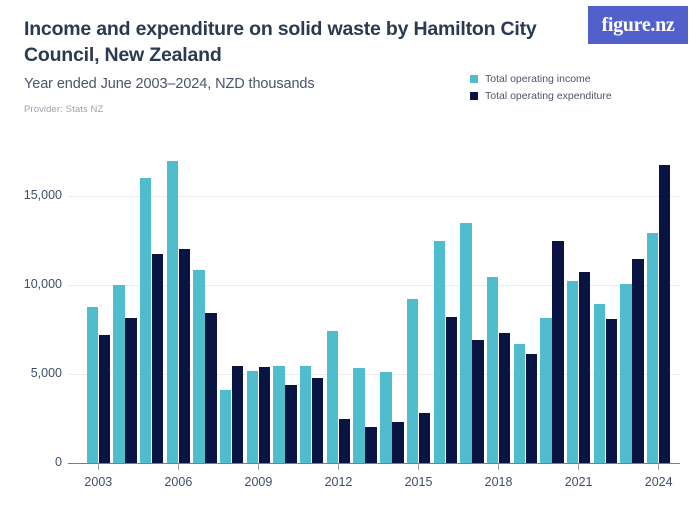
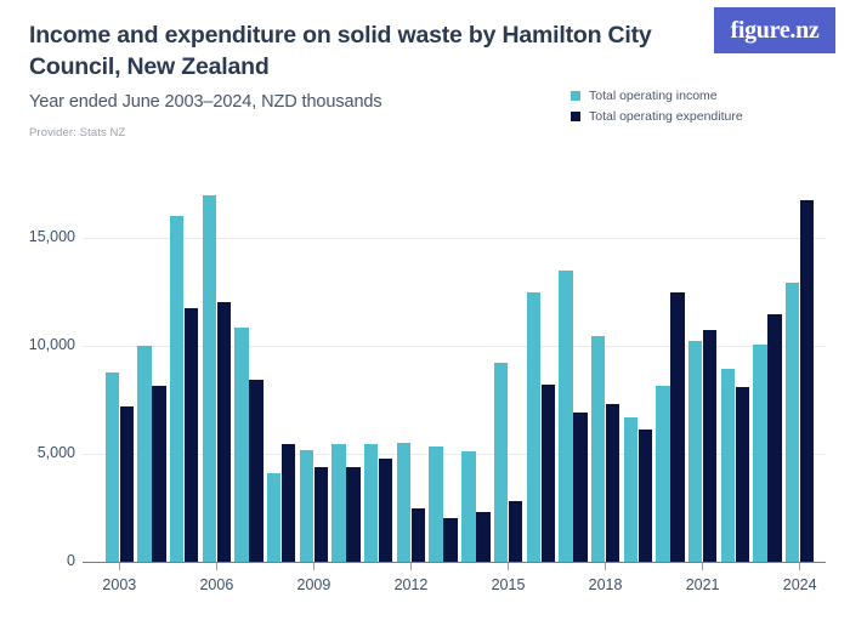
Total operating expenditure/2009: 5400 -> 4400
Total operating income/2012: 7400 -> 5500
